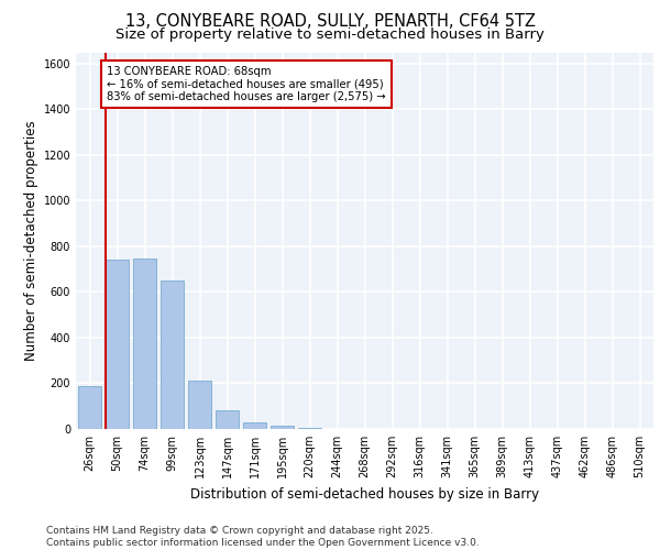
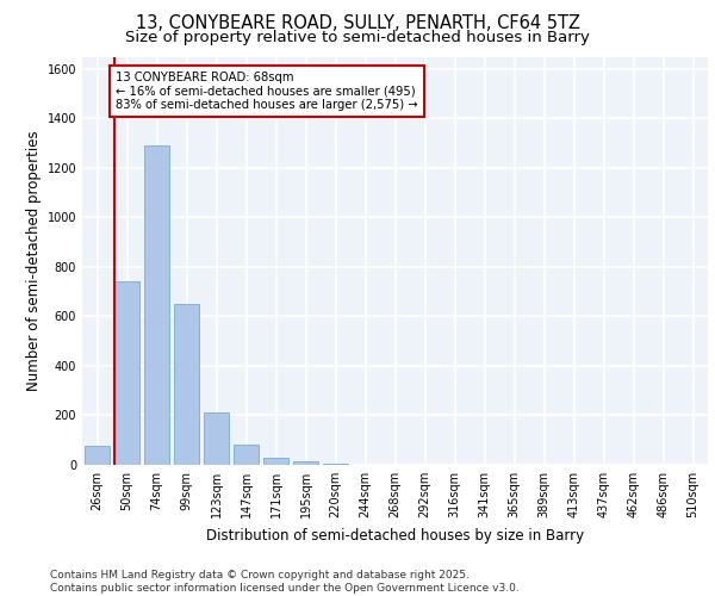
26sqm: 190 -> 75
74sqm: 745 -> 1290
